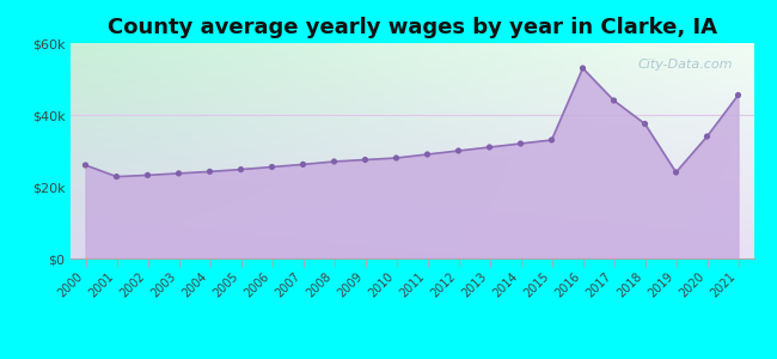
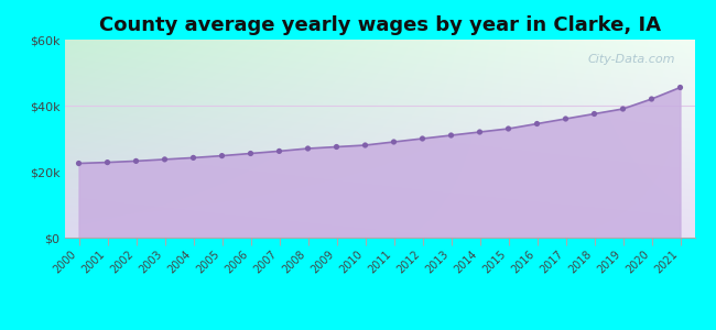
2000: $26.0k -> $22.5k
2016: $53.0k -> $34.5k
2017: $44.0k -> $36.0k
2019: $24.0k -> $39.0k
2020: $34.0k -> $42.0k
